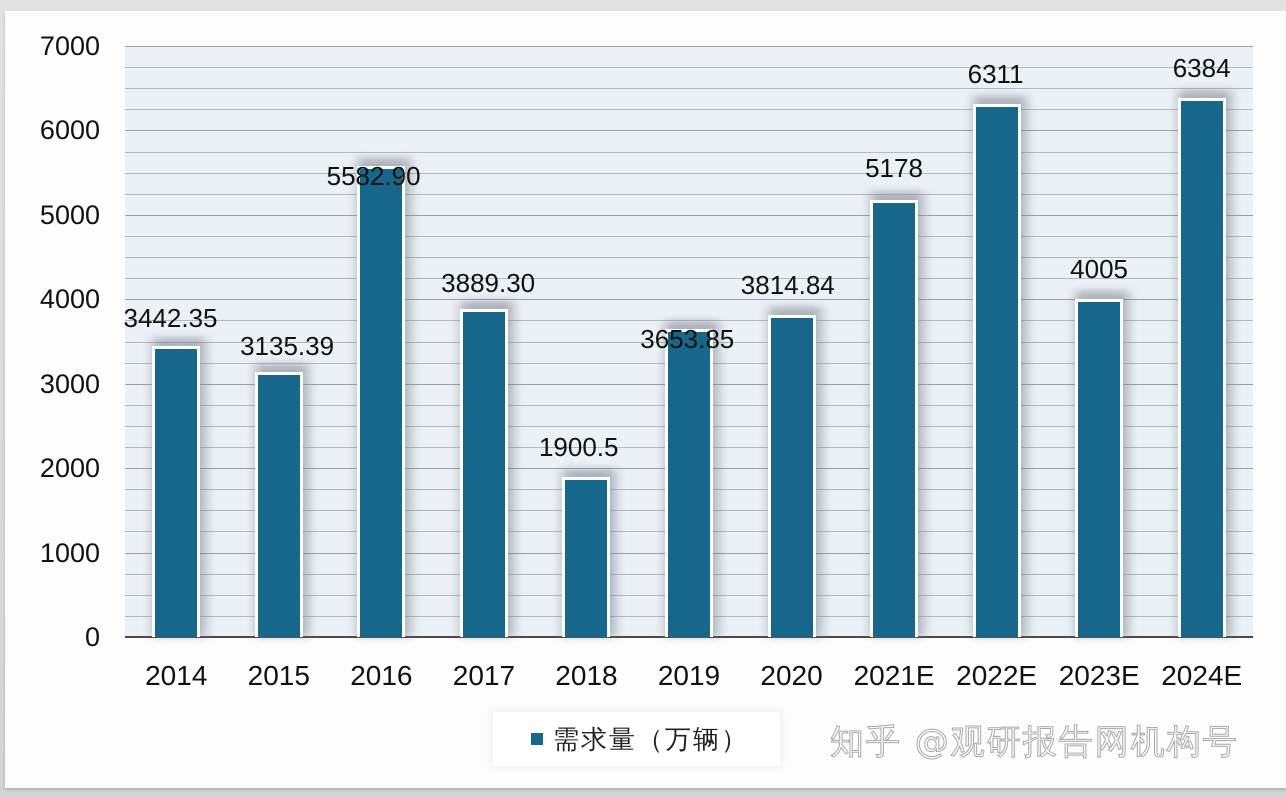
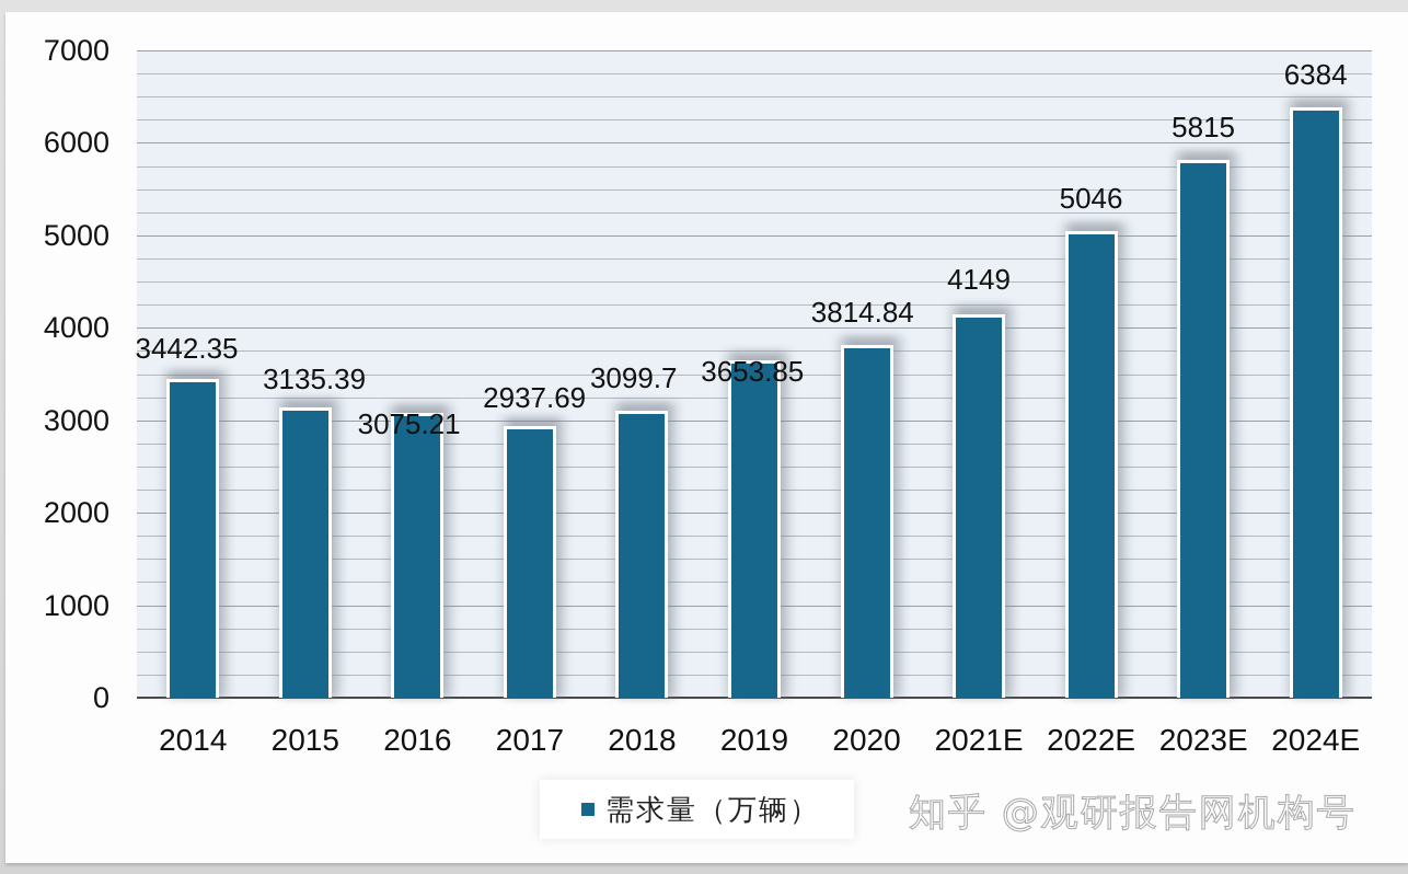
2016: 5582.90 -> 3075.21
2017: 3889.30 -> 2937.69
2018: 1900.5 -> 3099.7
2021E: 5178 -> 4149
2022E: 6311 -> 5046
2023E: 4005 -> 5815
